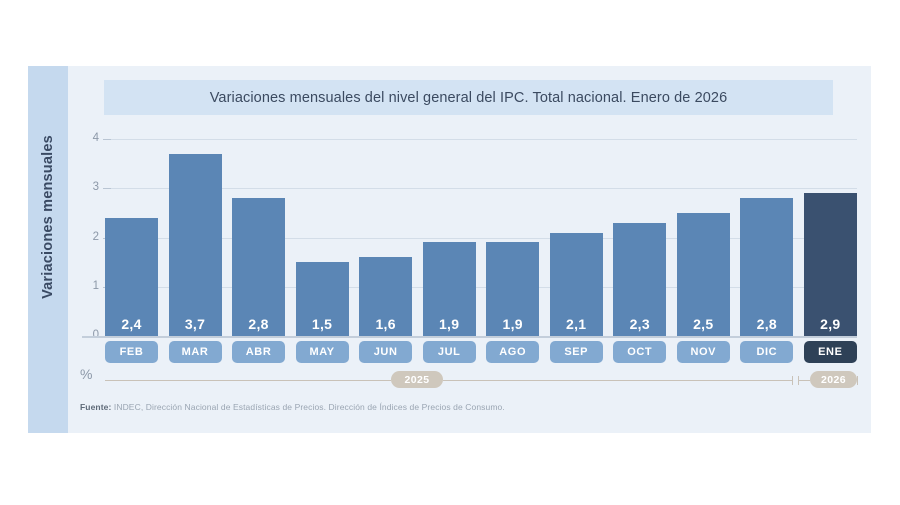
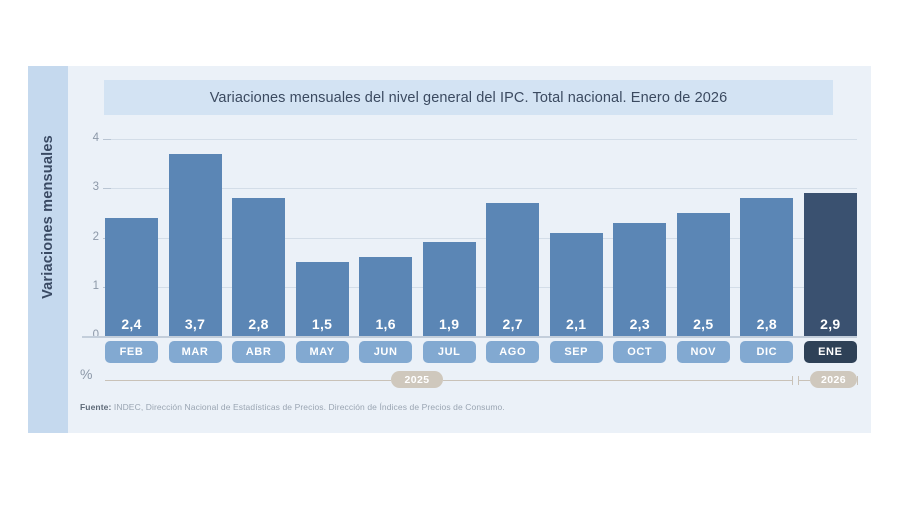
AGO: 1,9 -> 2,7
